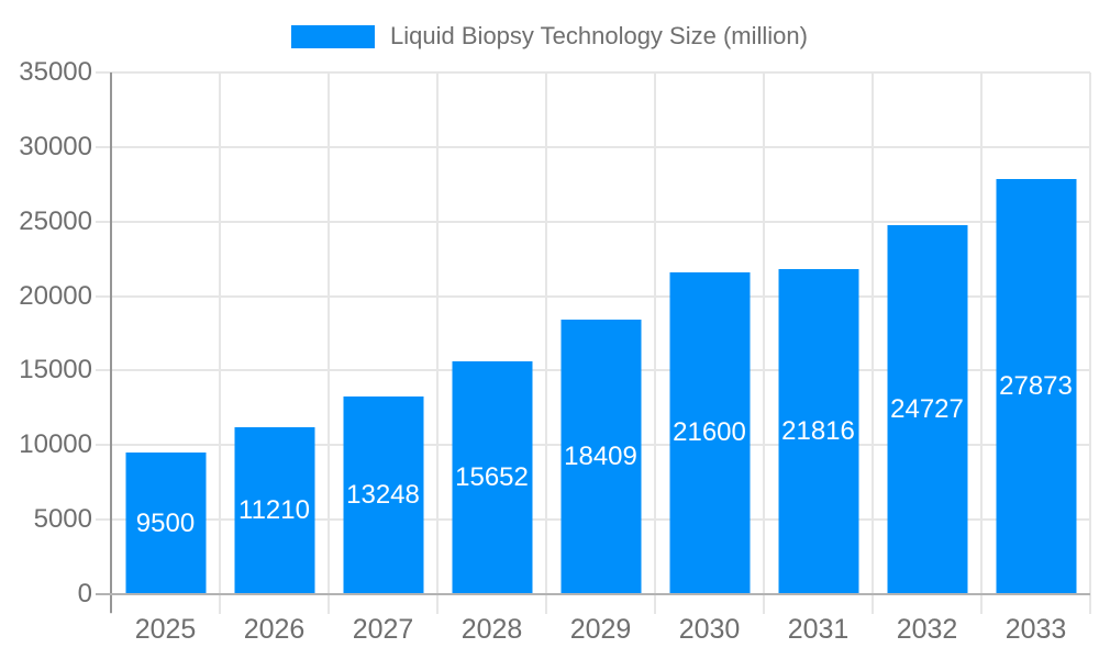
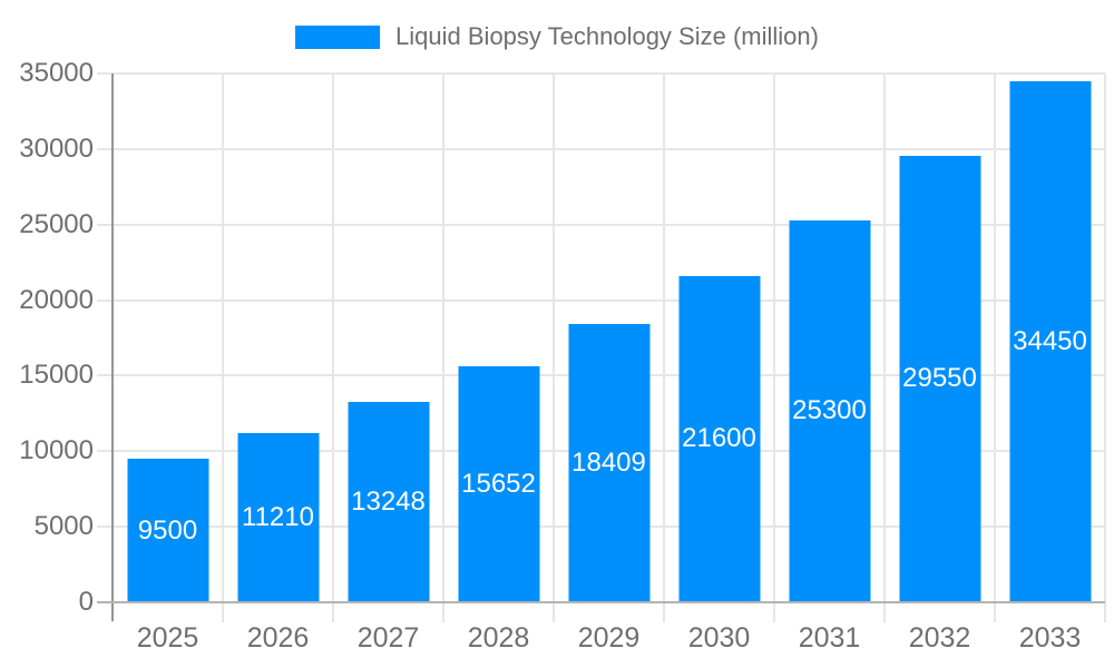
2031: 21816 -> 25300
2032: 24727 -> 29550
2033: 27873 -> 34450
